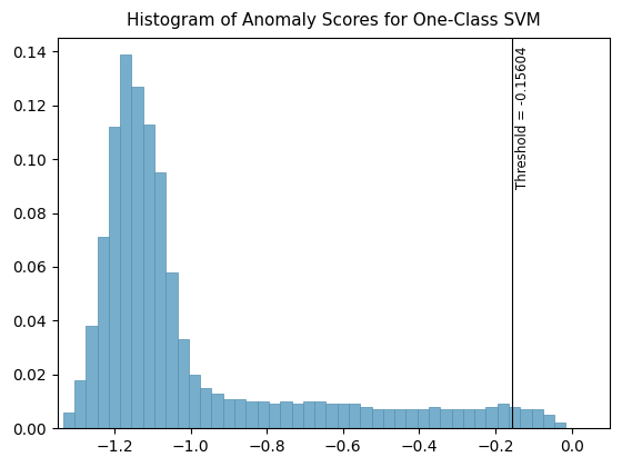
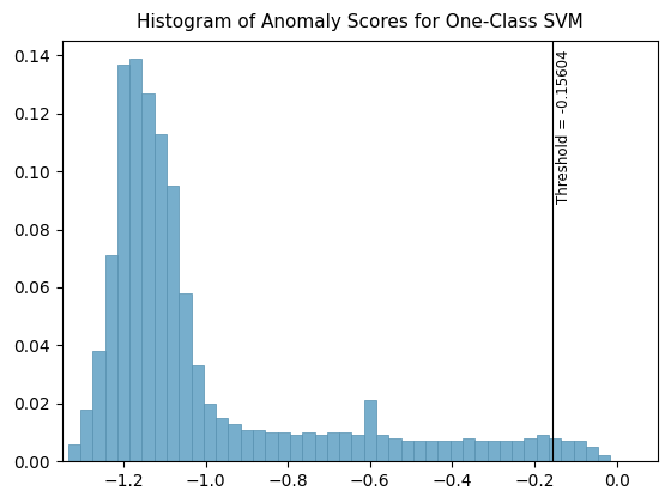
−1.2: 0.112 -> 0.137
−0.6: 0.009 -> 0.021
